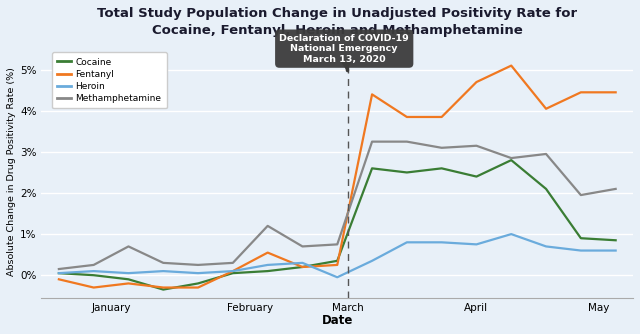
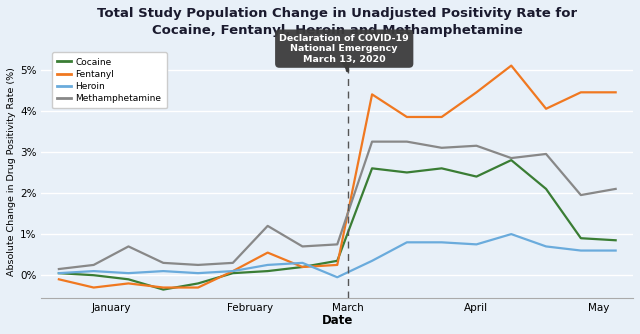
Fentanyl/April: 4.70% -> 4.45%
